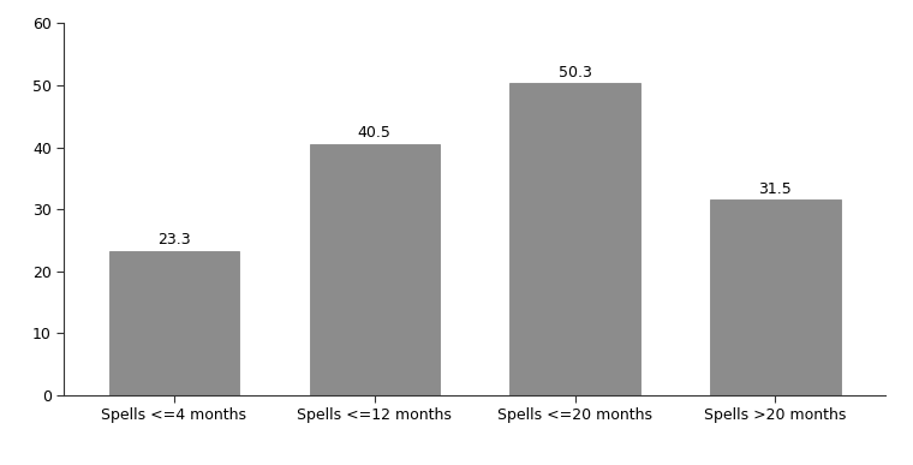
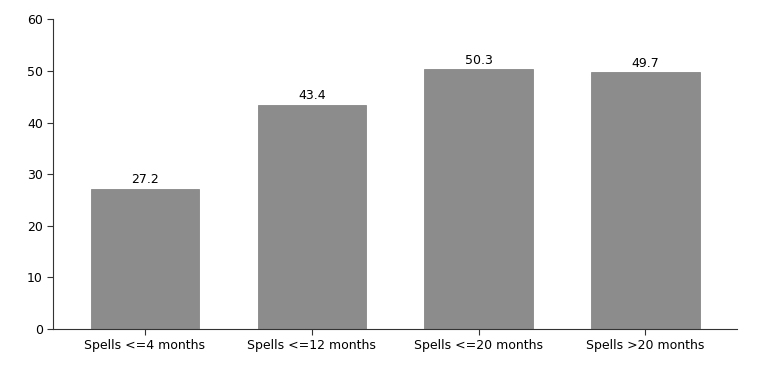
Spells <=4 months: 23.3 -> 27.2
Spells <=12 months: 40.5 -> 43.4
Spells >20 months: 31.5 -> 49.7
